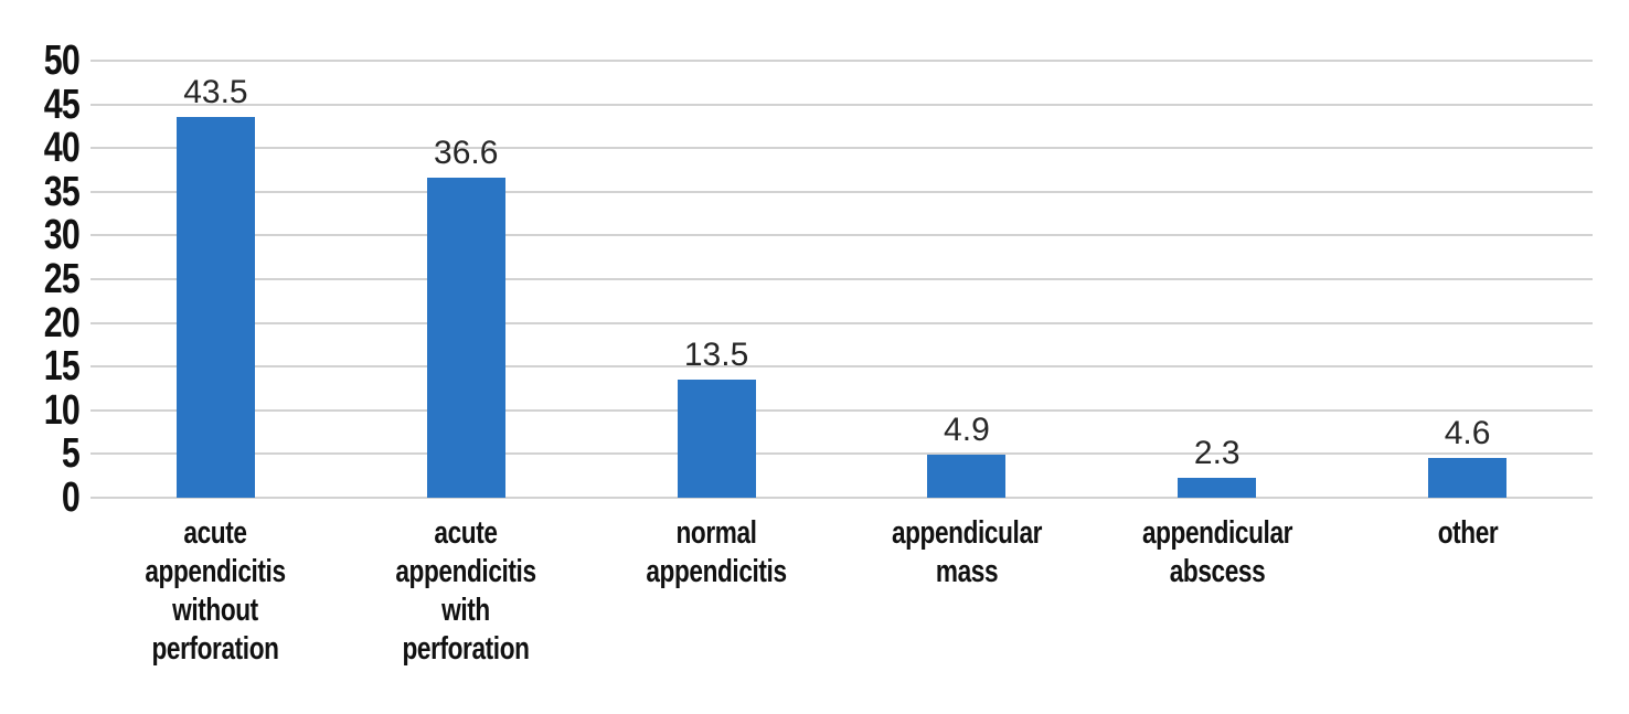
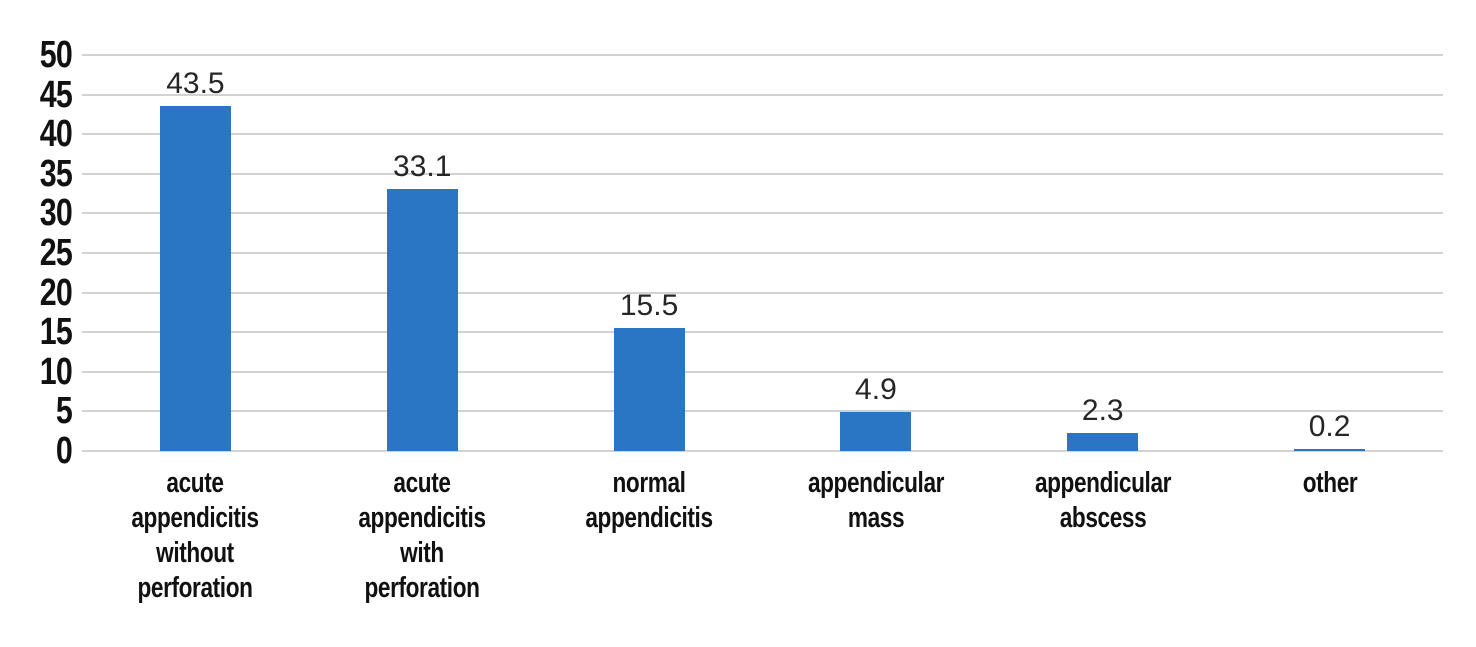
acute appendicitis with perforation: 36.6 -> 33.1
normal appendicitis: 13.5 -> 15.5
other: 4.6 -> 0.2
